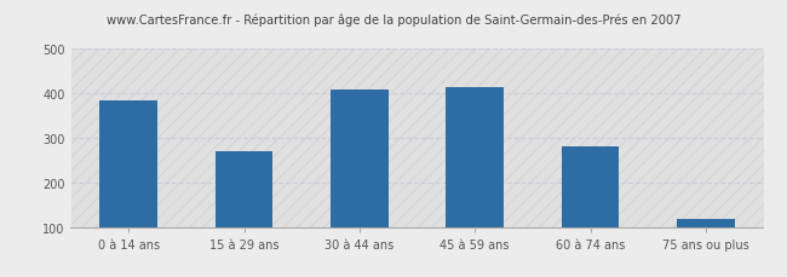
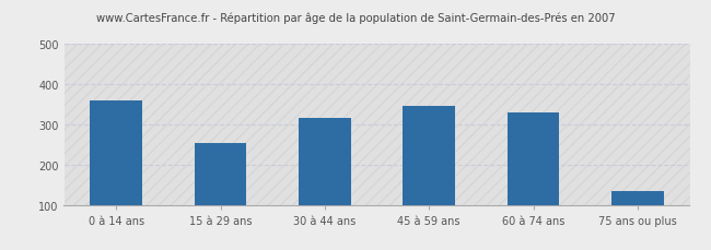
0 à 14 ans: 385 -> 360
15 à 29 ans: 270 -> 255
30 à 44 ans: 410 -> 315
45 à 59 ans: 415 -> 345
60 à 74 ans: 282 -> 330
75 ans ou plus: 117 -> 135
